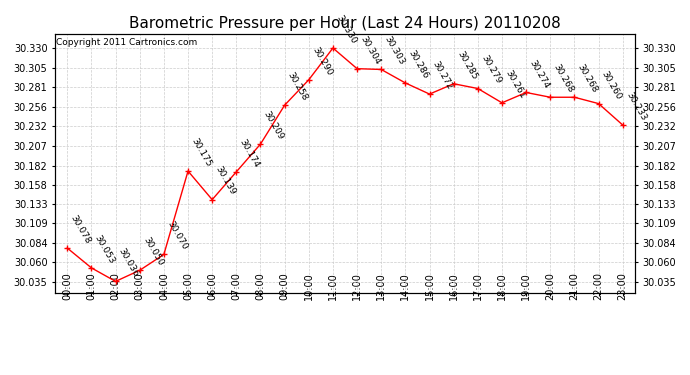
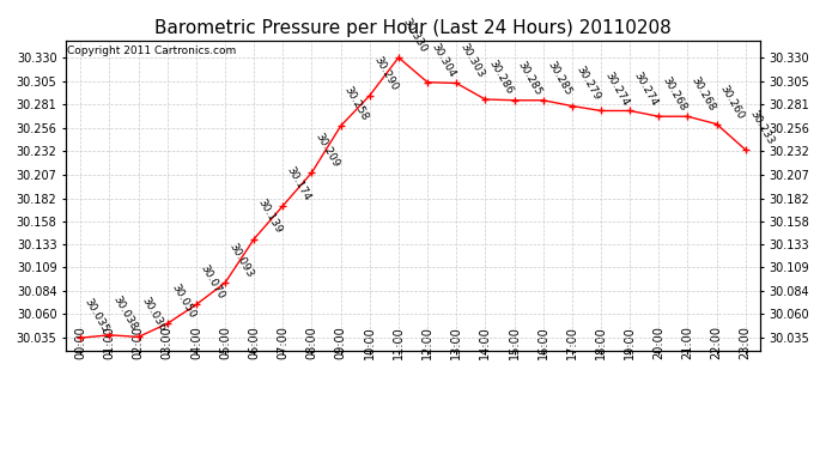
00:00: 30.078 -> 30.035
01:00: 30.053 -> 30.038
05:00: 30.175 -> 30.093
15:00: 30.272 -> 30.285
18:00: 30.261 -> 30.274
